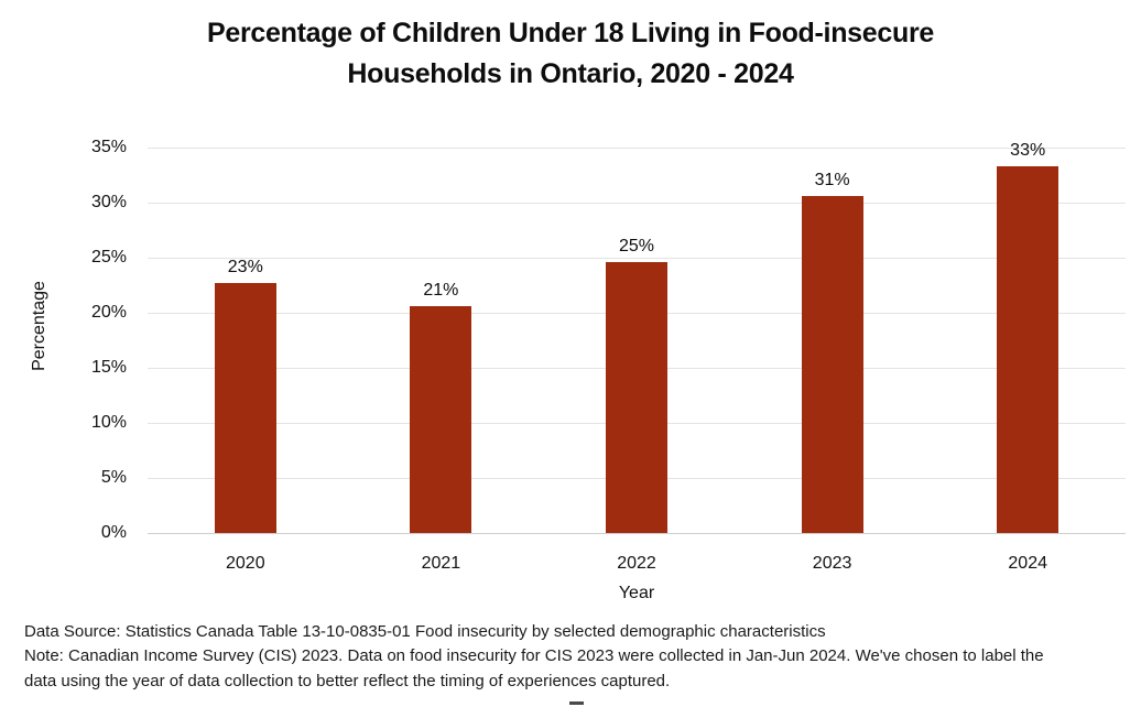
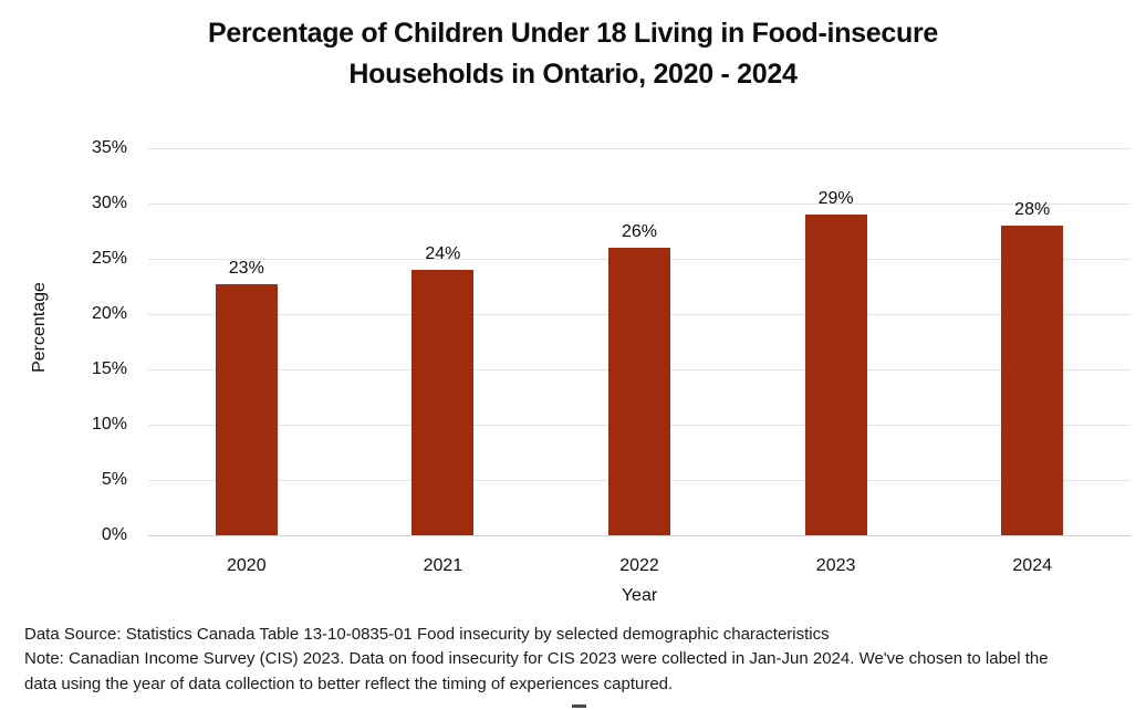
2021: 21% -> 24%
2022: 25% -> 26%
2023: 31% -> 29%
2024: 33% -> 28%
